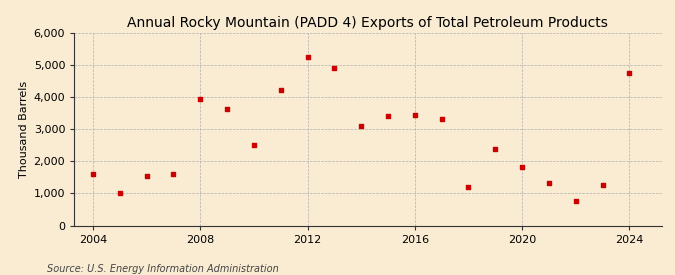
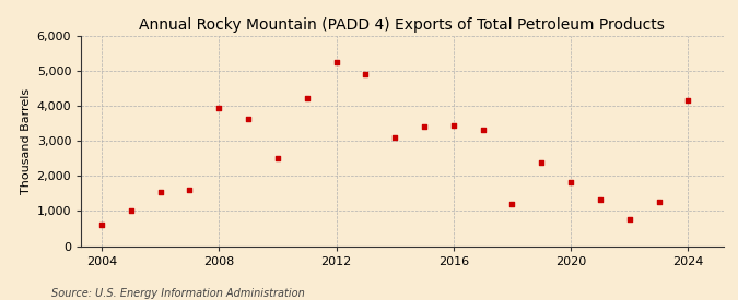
2004: 1,600 -> 600
2024: 4,750 -> 4,150
